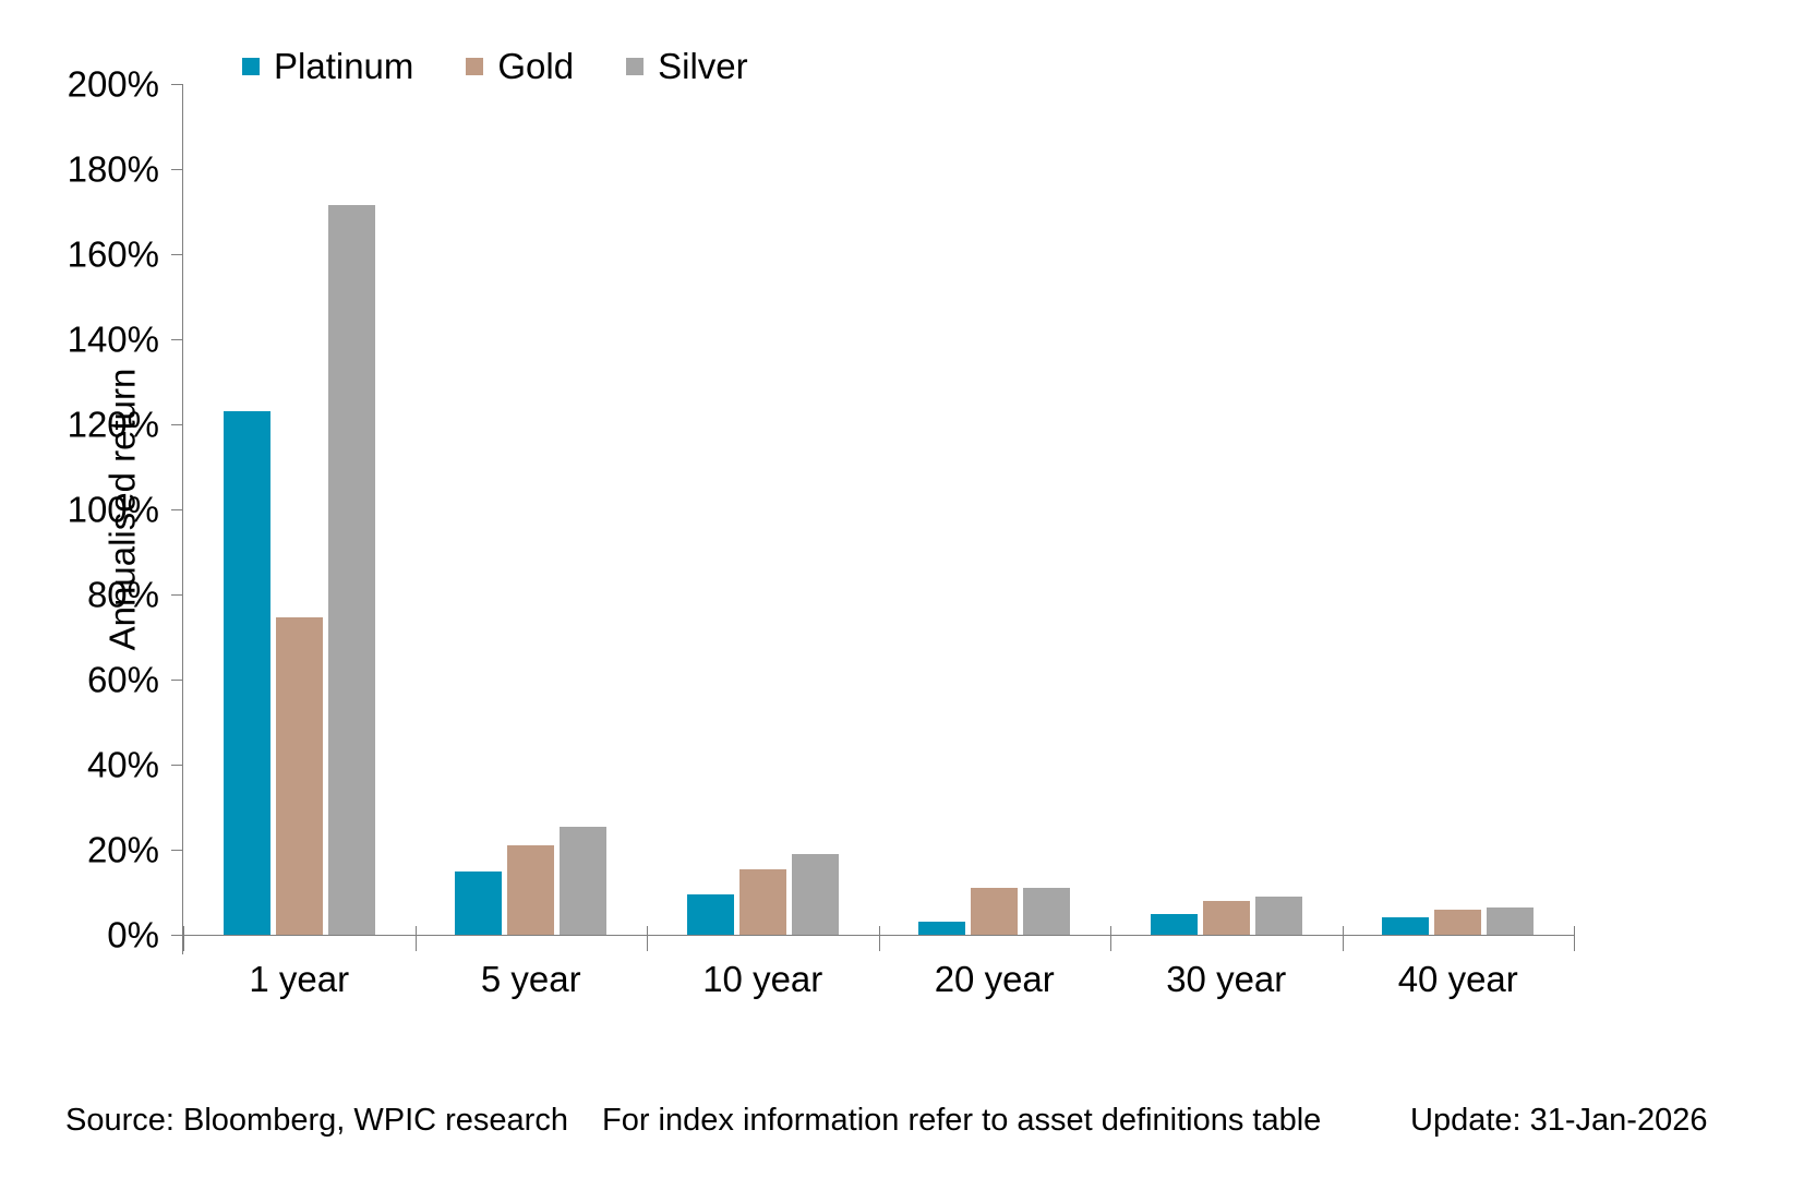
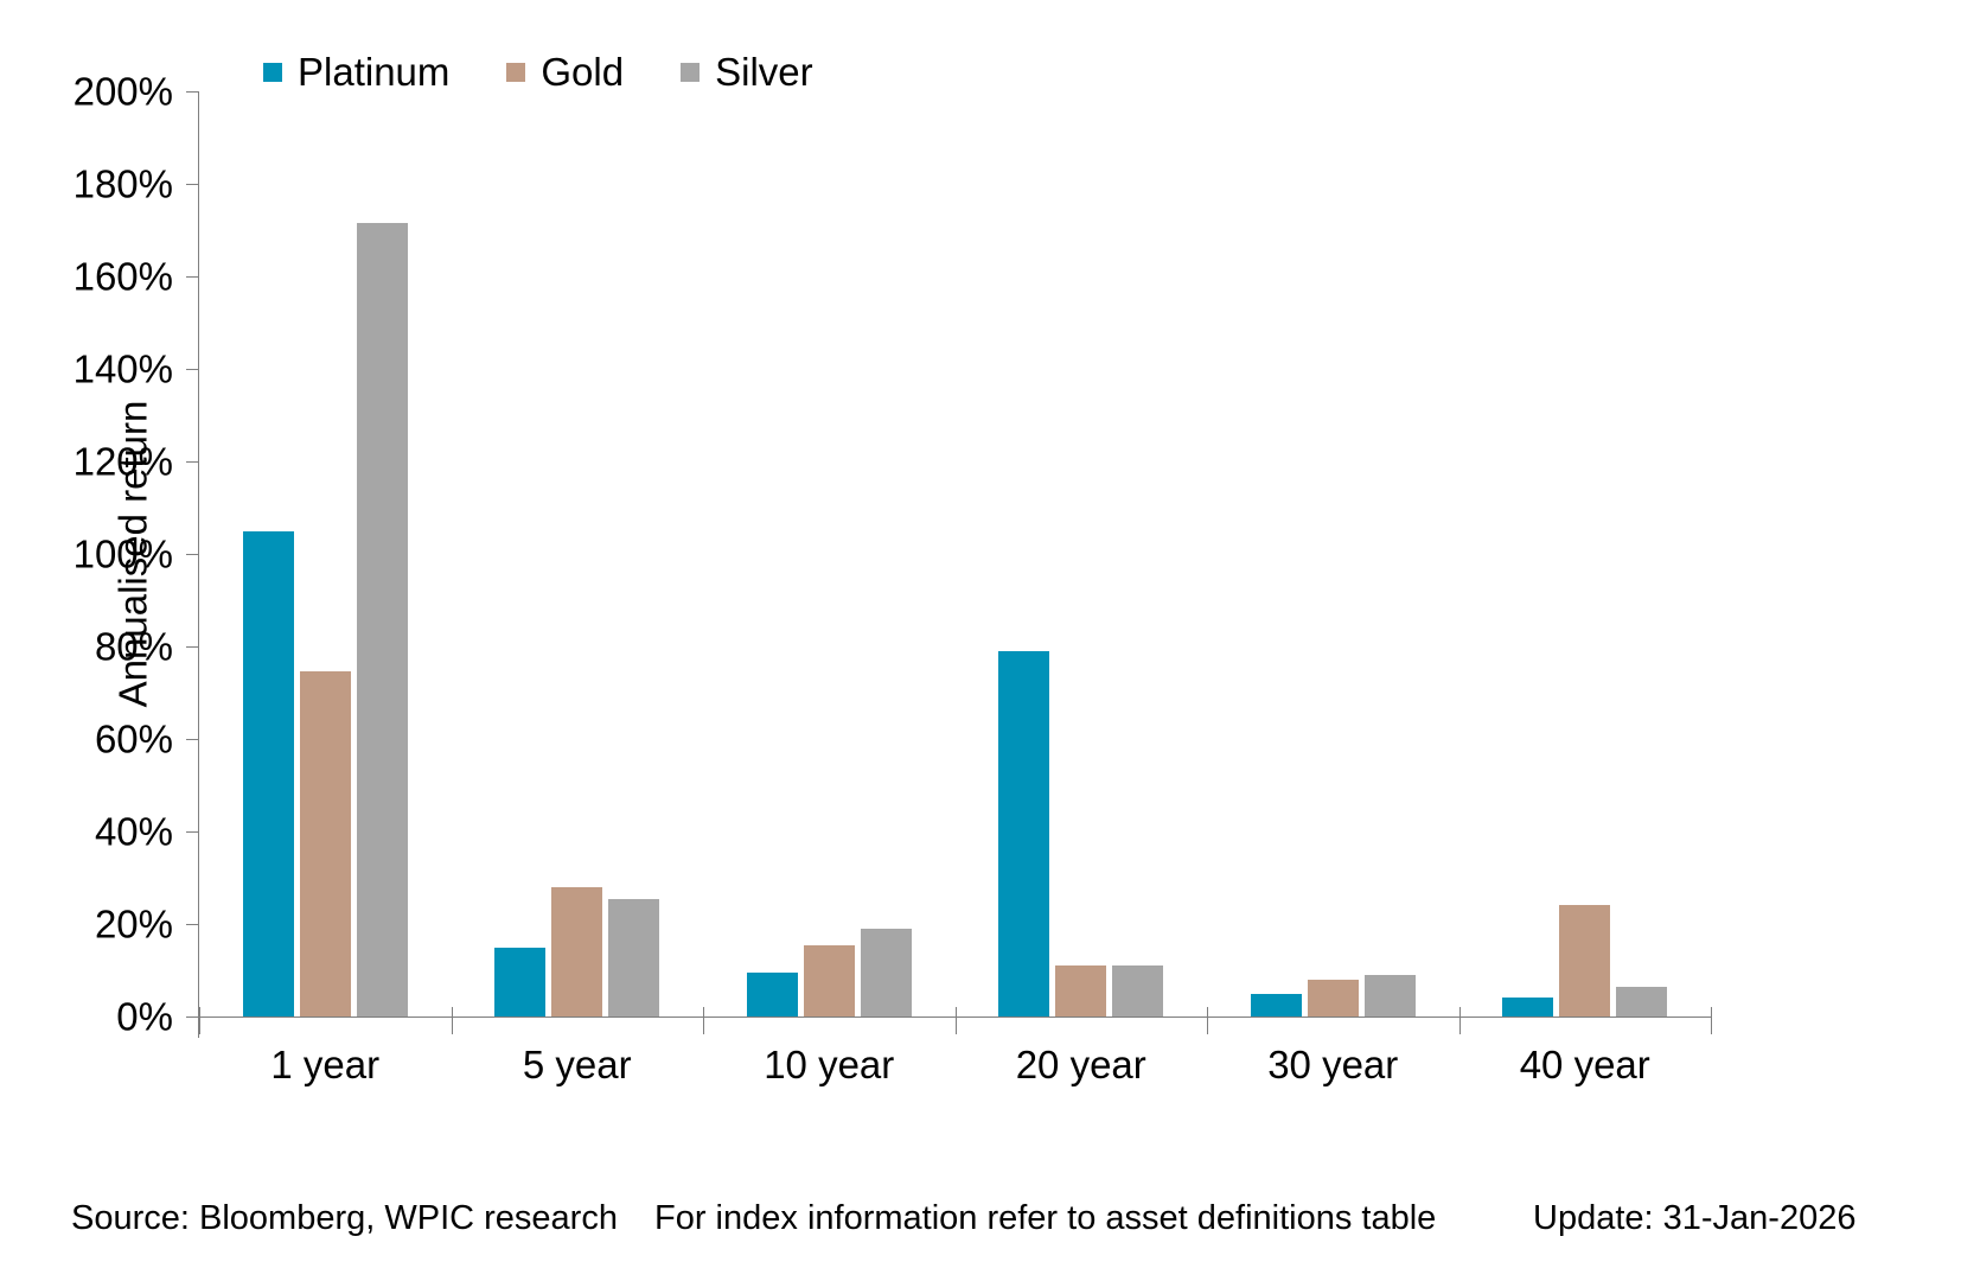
Platinum/1 year: 123% -> 105%
Gold/5 year: 21% -> 28%
Platinum/20 year: 3% -> 79%
Gold/40 year: 6% -> 24%
